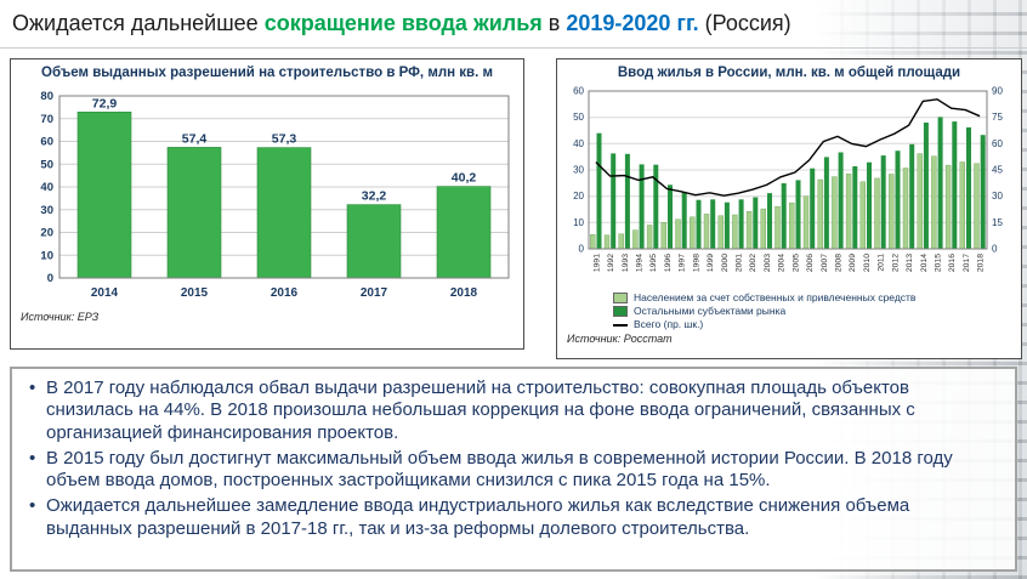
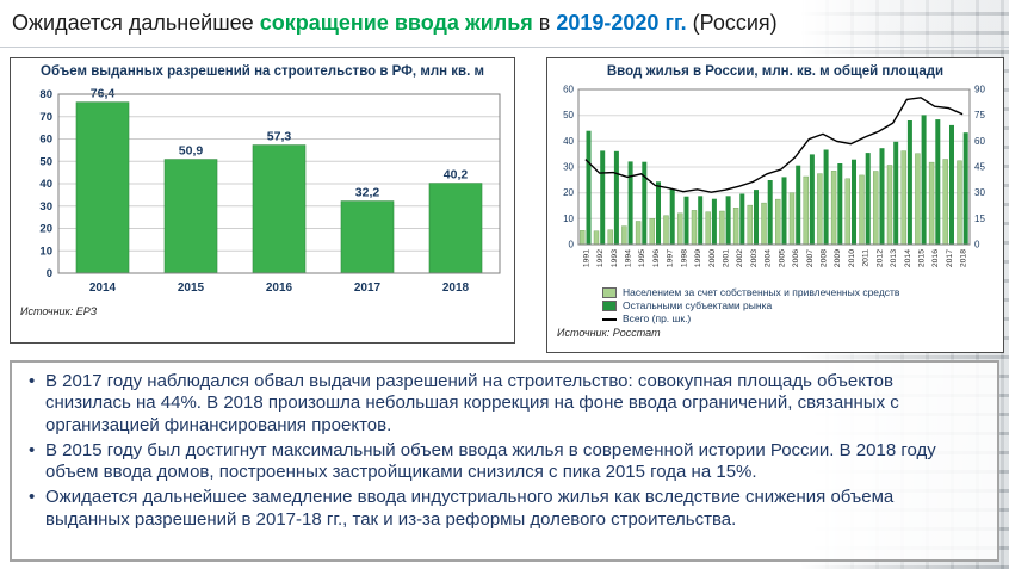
Объем выданных разрешений на строительство в РФ, млн кв. м/2014: 72,9 -> 76,4
Объем выданных разрешений на строительство в РФ, млн кв. м/2015: 57,4 -> 50,9
